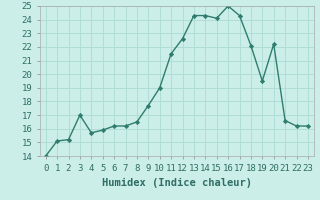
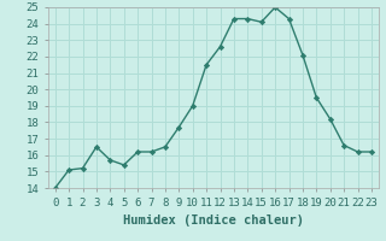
3: 17.0 -> 16.5
5: 15.9 -> 15.4
20: 22.2 -> 18.2
